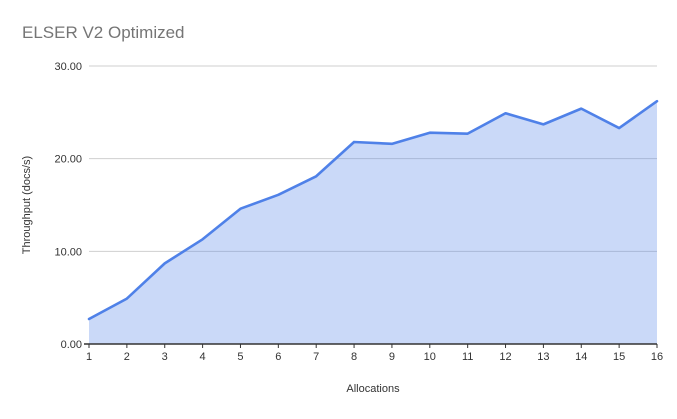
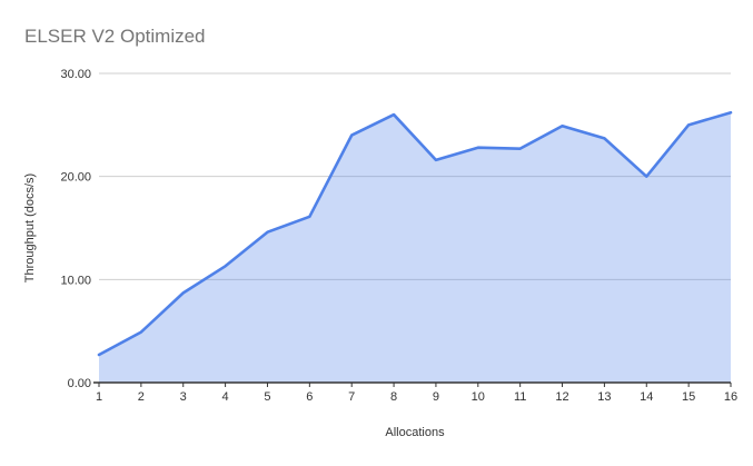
7: 18 -> 24
8: 22 -> 26
14: 25 -> 20
15: 23 -> 25
